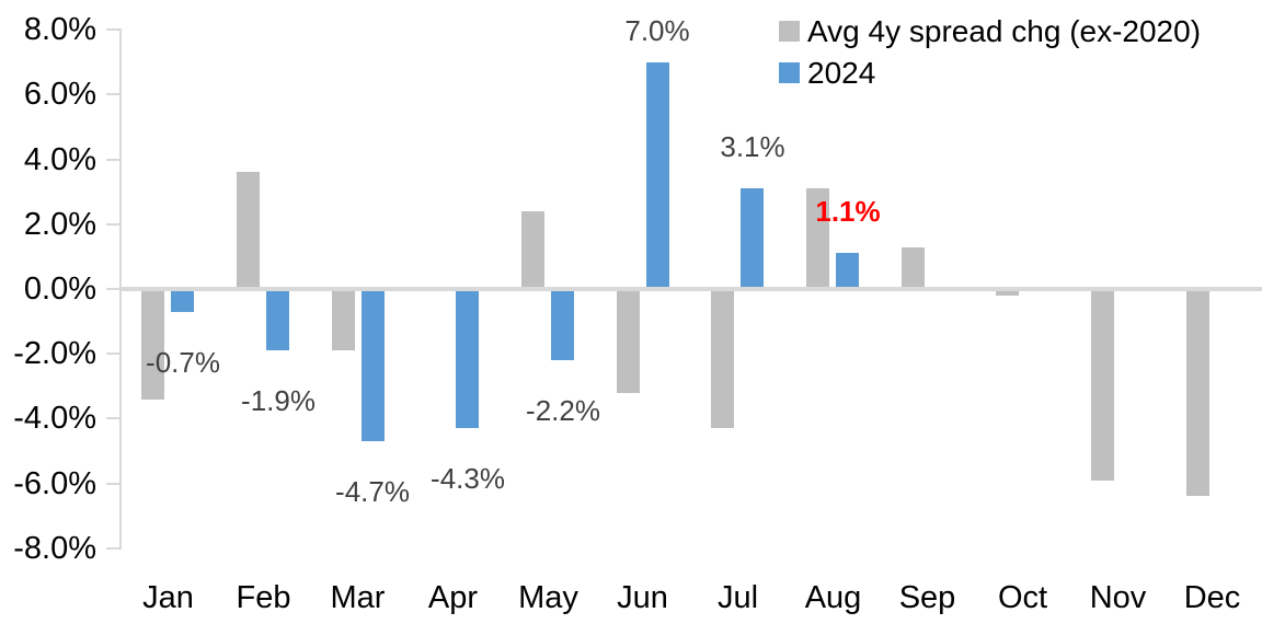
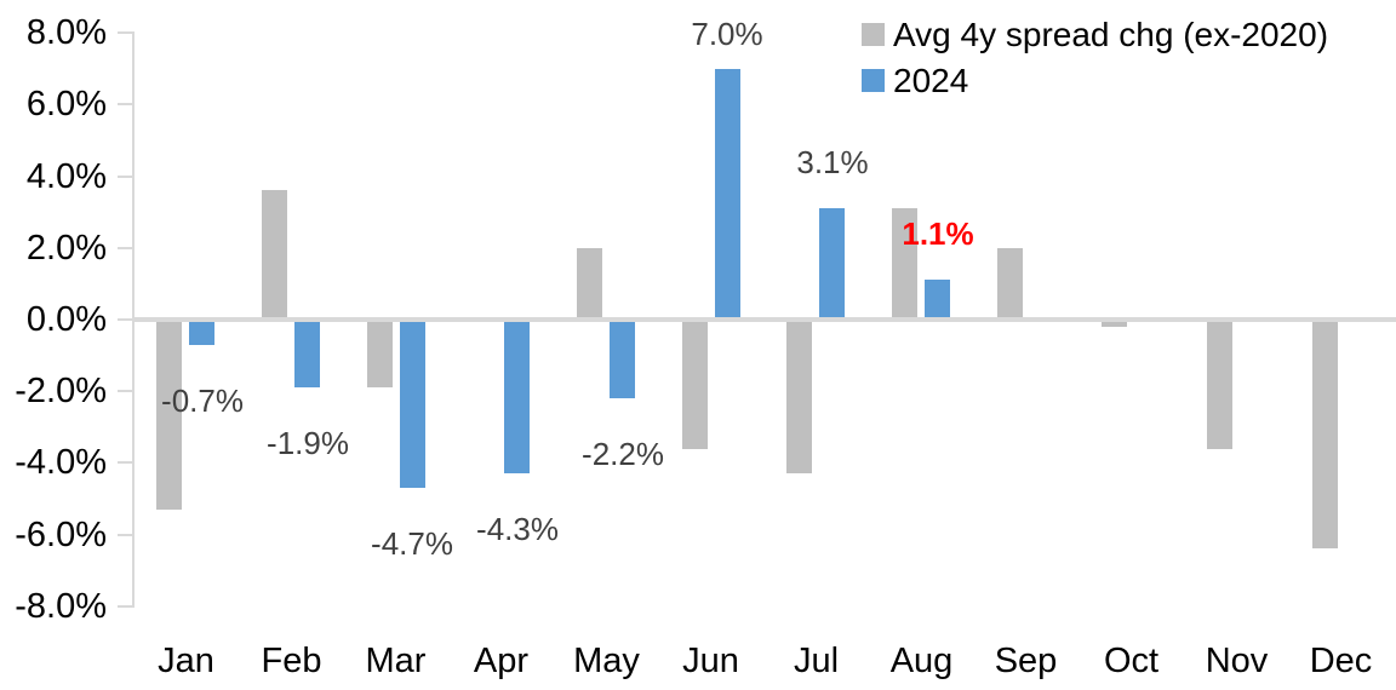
Avg 4y spread chg (ex-2020)/Jan: -3.4% -> -5.3%
Avg 4y spread chg (ex-2020)/May: 2.4% -> 2.0%
Avg 4y spread chg (ex-2020)/Jun: -3.2% -> -3.6%
Avg 4y spread chg (ex-2020)/Sep: 1.3% -> 2.0%
Avg 4y spread chg (ex-2020)/Nov: -5.9% -> -3.6%
